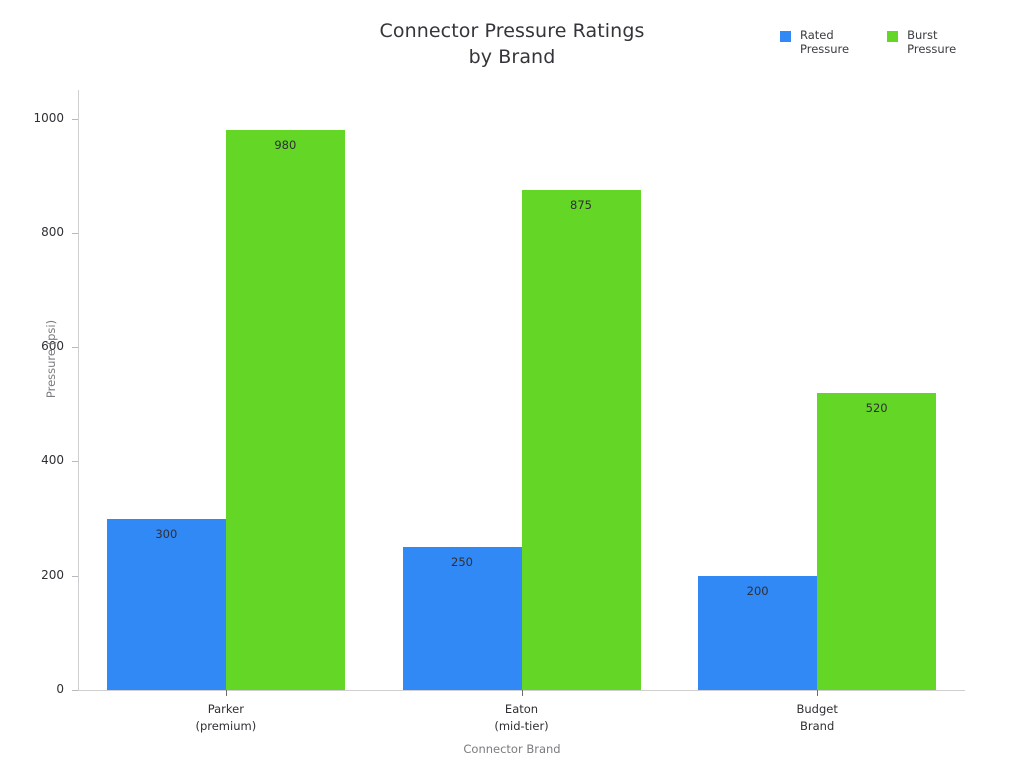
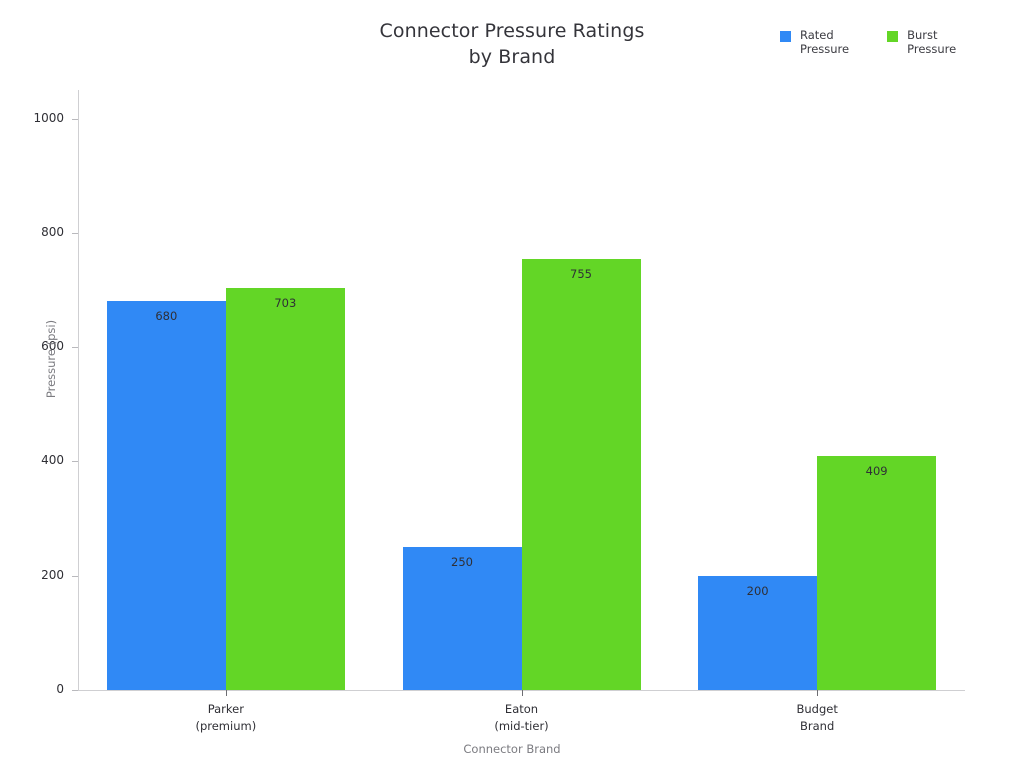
Rated Pressure/Parker (premium): 300 -> 680
Burst Pressure/Parker (premium): 980 -> 703
Burst Pressure/Eaton (mid-tier): 875 -> 755
Burst Pressure/Budget Brand: 520 -> 409
